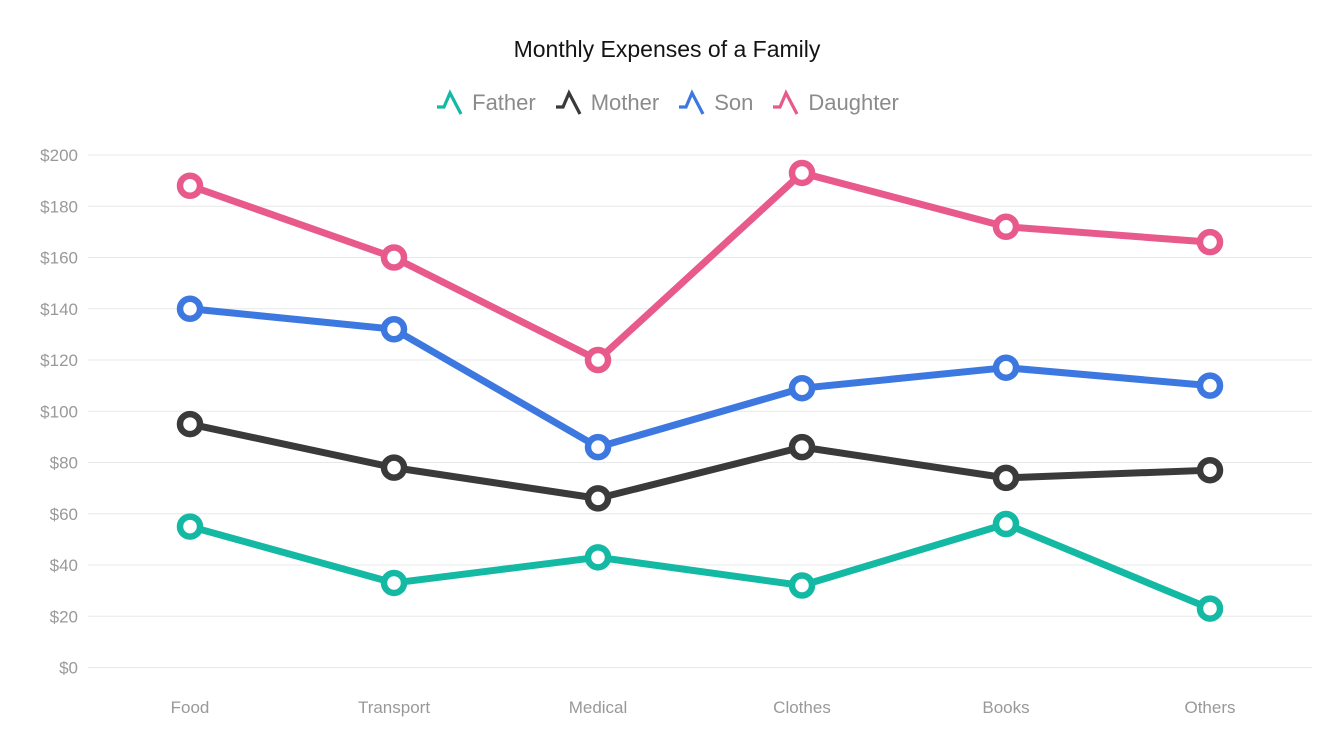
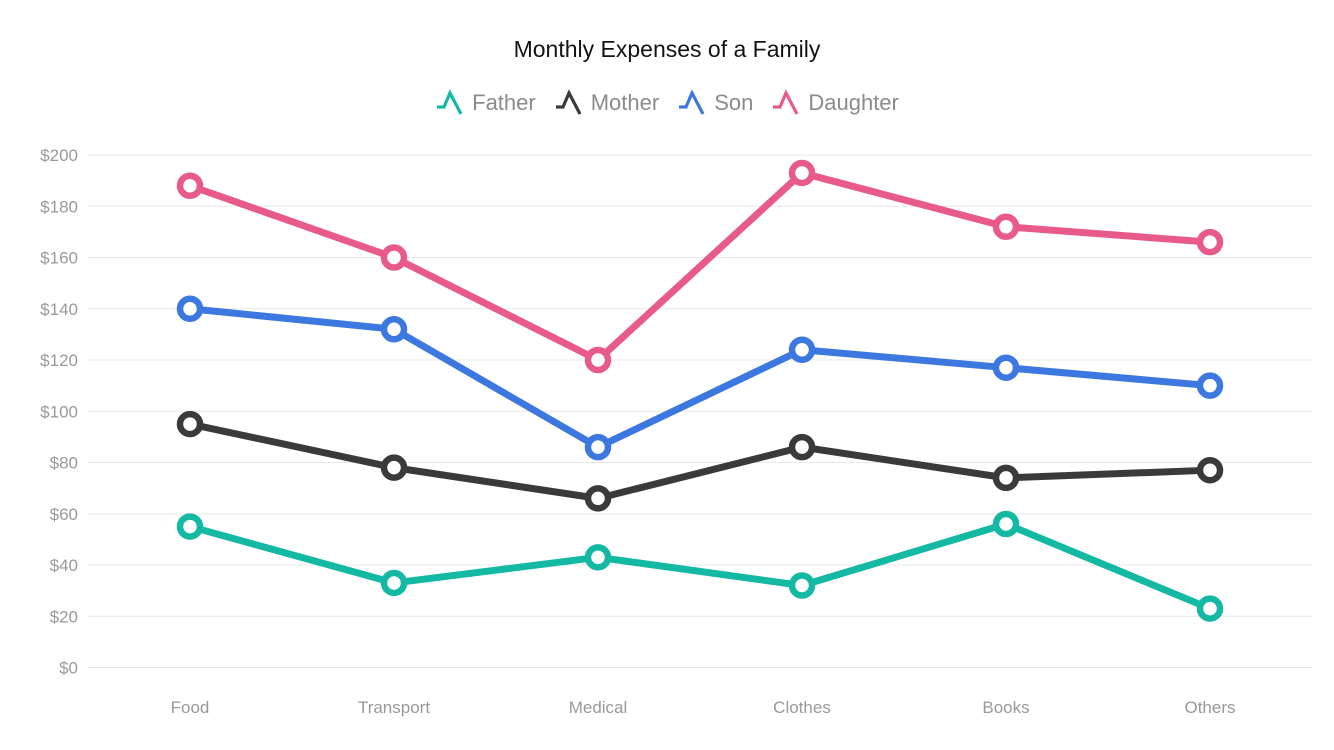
Son/Clothes: $109 -> $124
